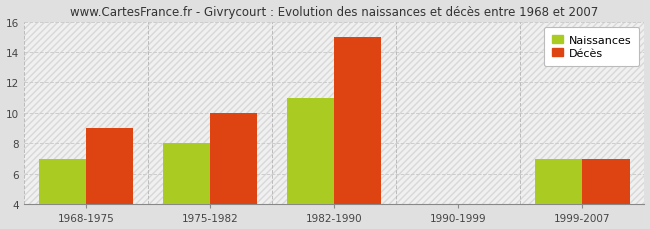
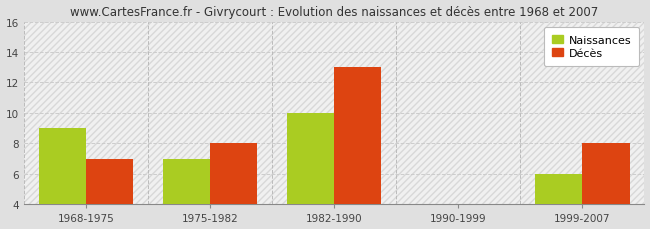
Naissances/1968-1975: 7 -> 9
Décès/1968-1975: 9 -> 7
Naissances/1975-1982: 8 -> 7
Décès/1975-1982: 10 -> 8
Naissances/1982-1990: 11 -> 10
Décès/1982-1990: 15 -> 13
Naissances/1999-2007: 7 -> 6
Décès/1999-2007: 7 -> 8
